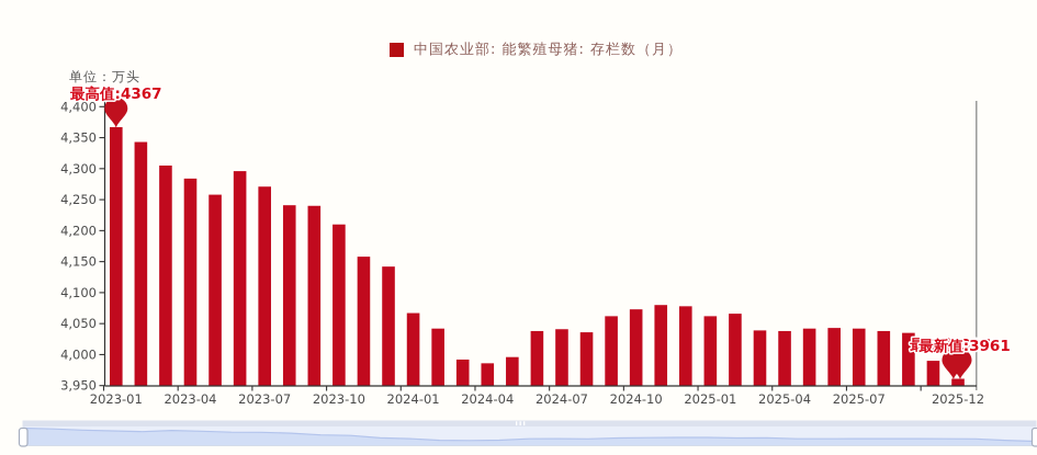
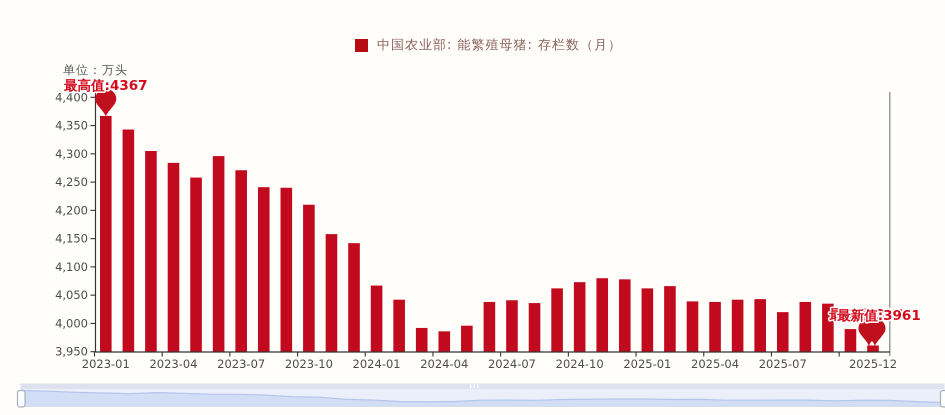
2025-07: 4040 -> 4020
